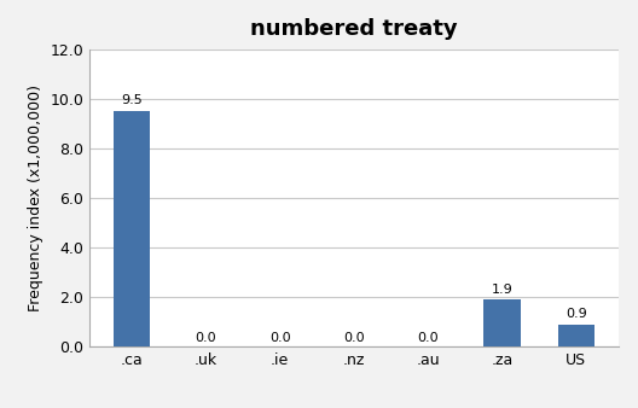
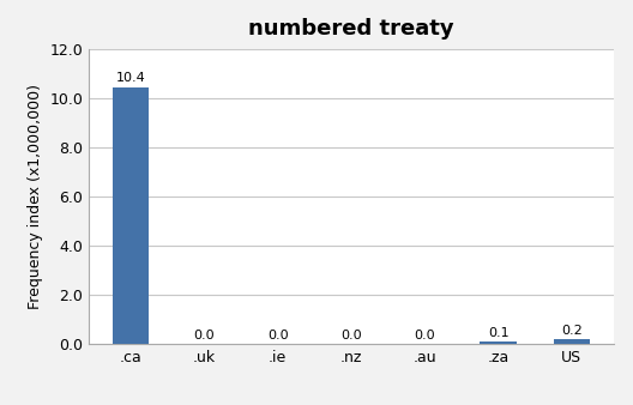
.ca: 9.5 -> 10.4
.za: 1.9 -> 0.1
US: 0.9 -> 0.2
